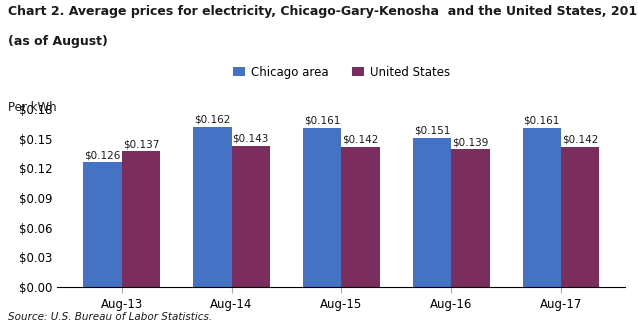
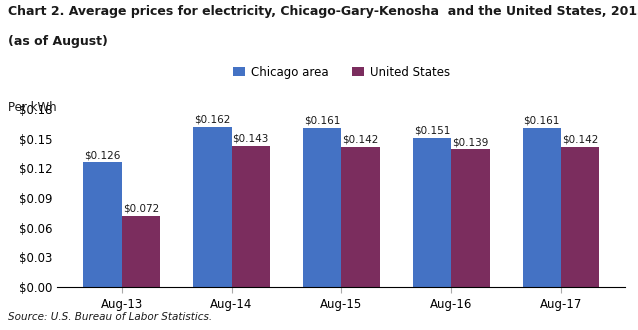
United States/Aug-13: $0.137 -> $0.072
